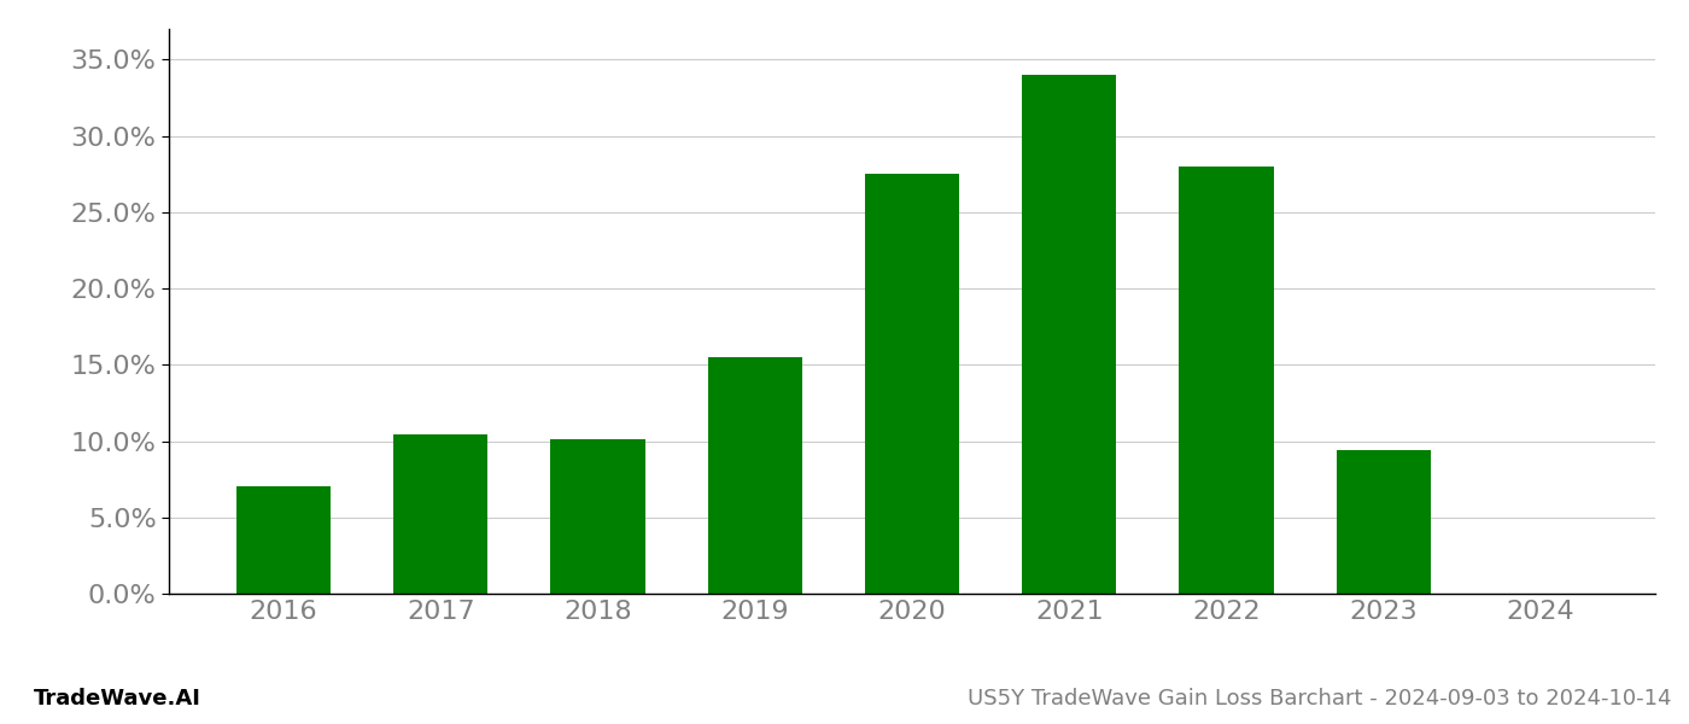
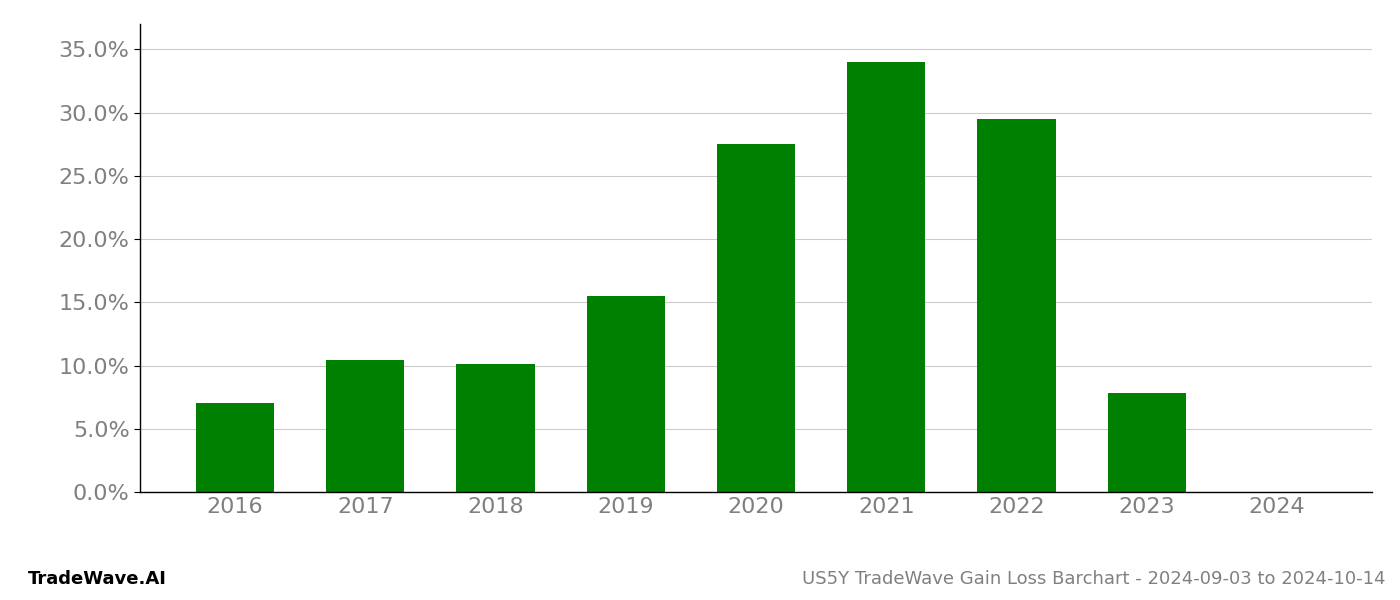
2022: 28.0% -> 29.5%
2023: 9.4% -> 7.8%
